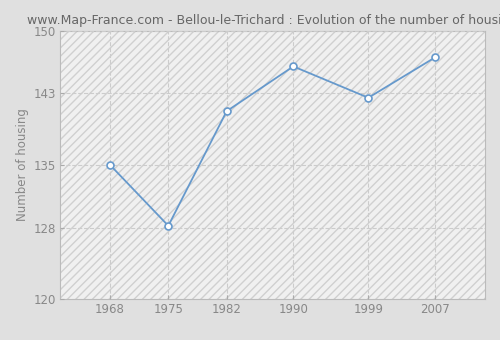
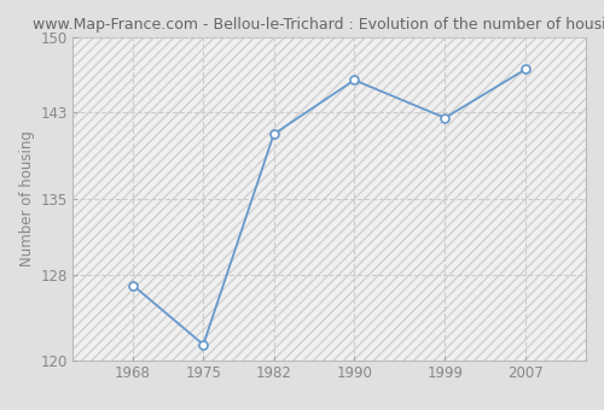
1968: 135.0 -> 127.0
1975: 128.2 -> 121.5
